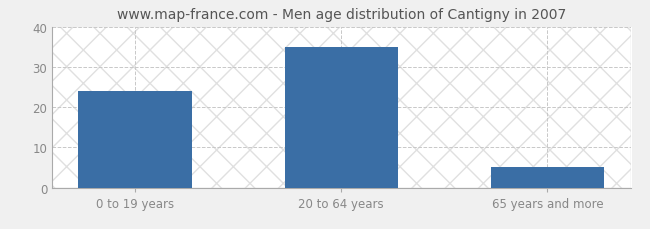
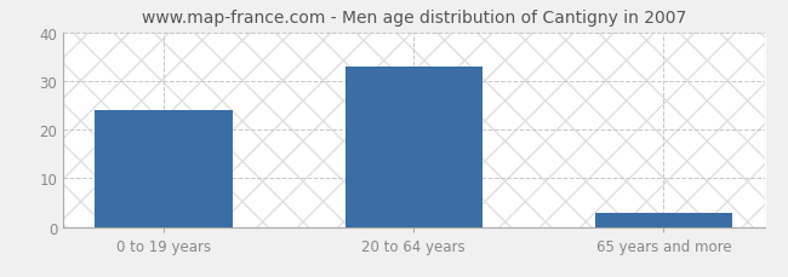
20 to 64 years: 35 -> 33
65 years and more: 5 -> 3
